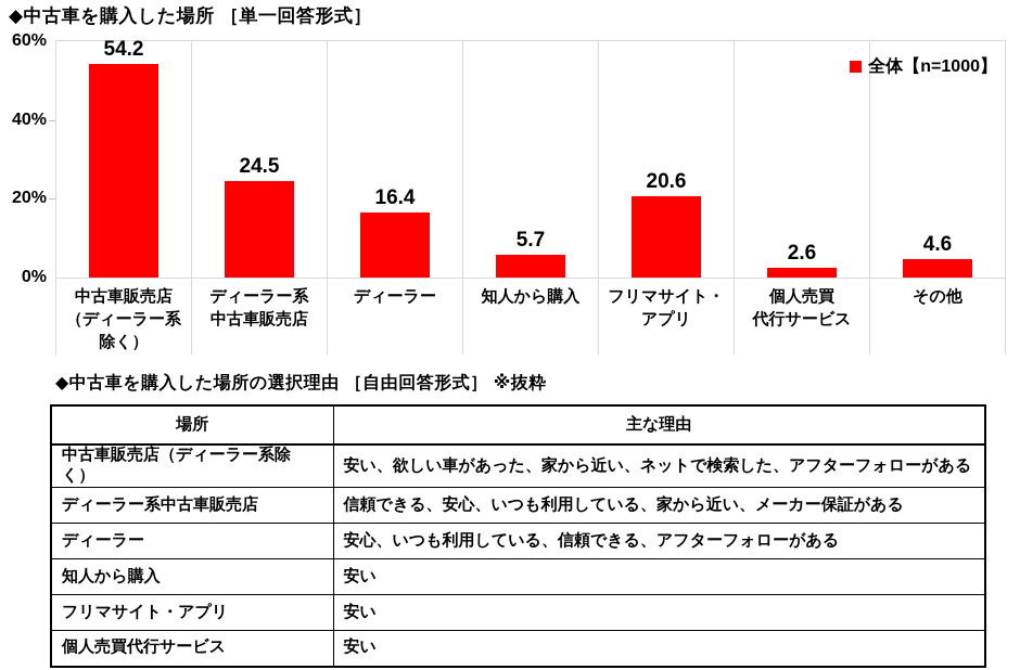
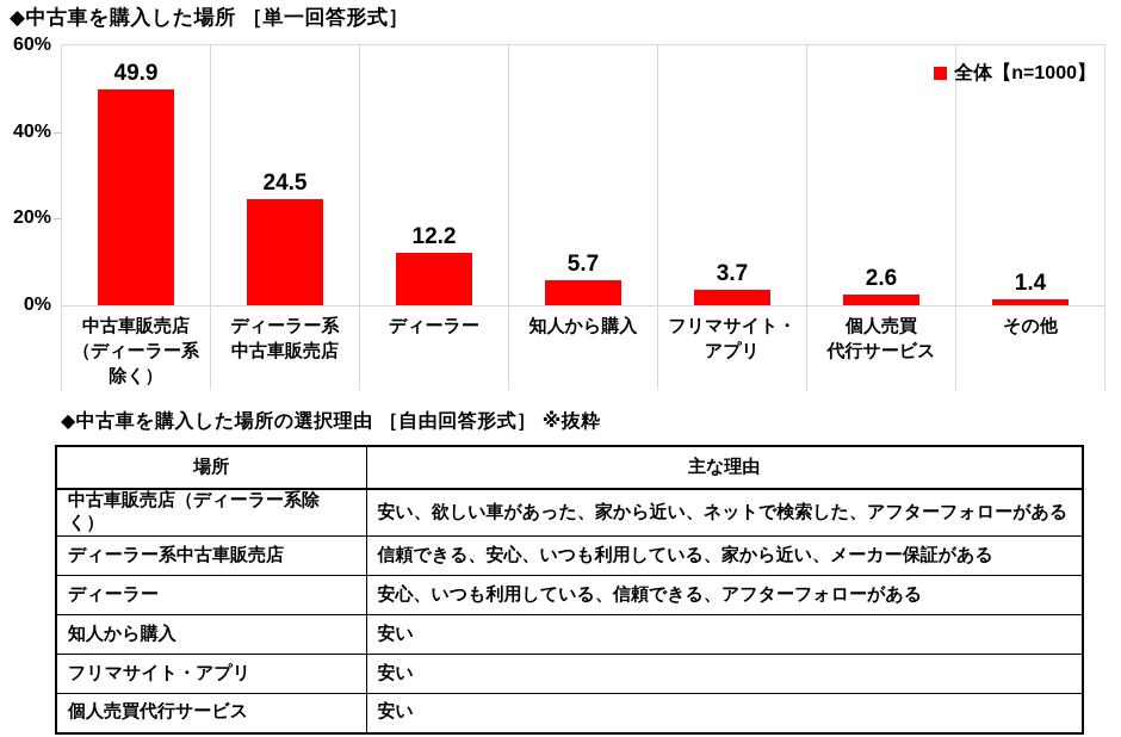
中古車販売店 （ディーラー系 除く）: 54.2 -> 49.9
ディーラー: 16.4 -> 12.2
フリマサイト・ アプリ: 20.6 -> 3.7
その他: 4.6 -> 1.4
